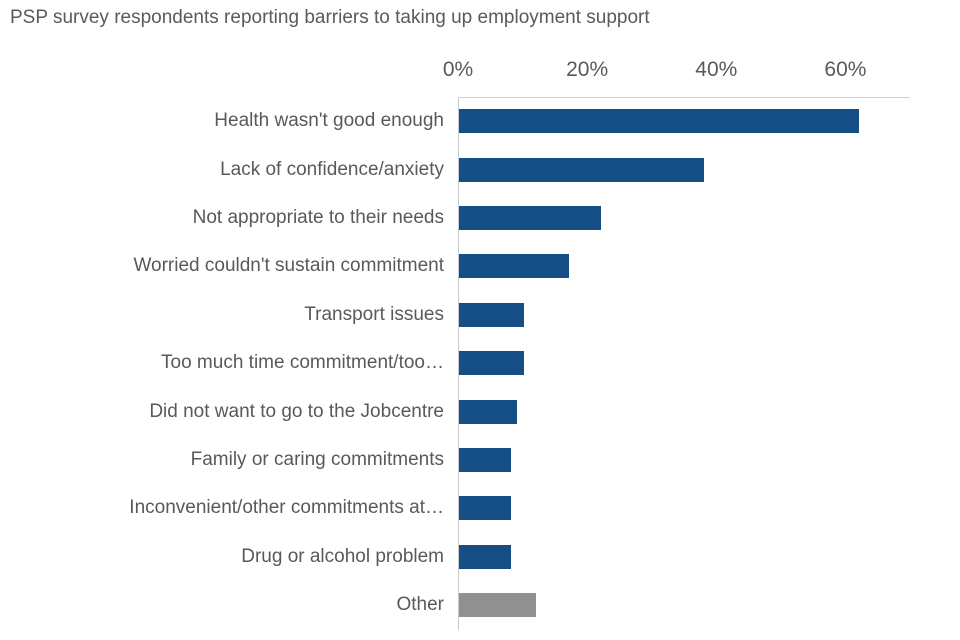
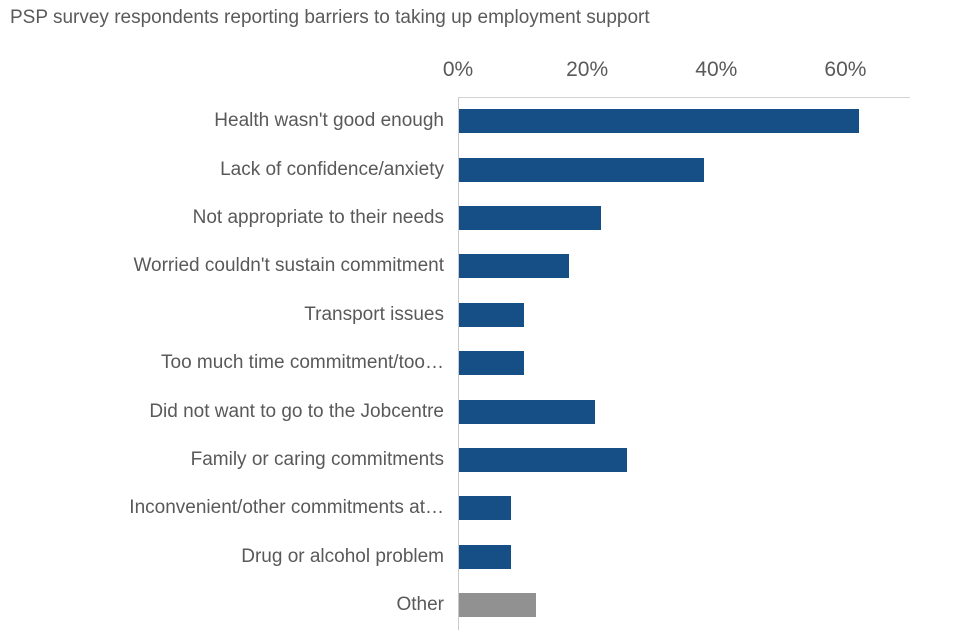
Did not want to go to the Jobcentre: 9% -> 21%
Family or caring commitments: 8% -> 26%
